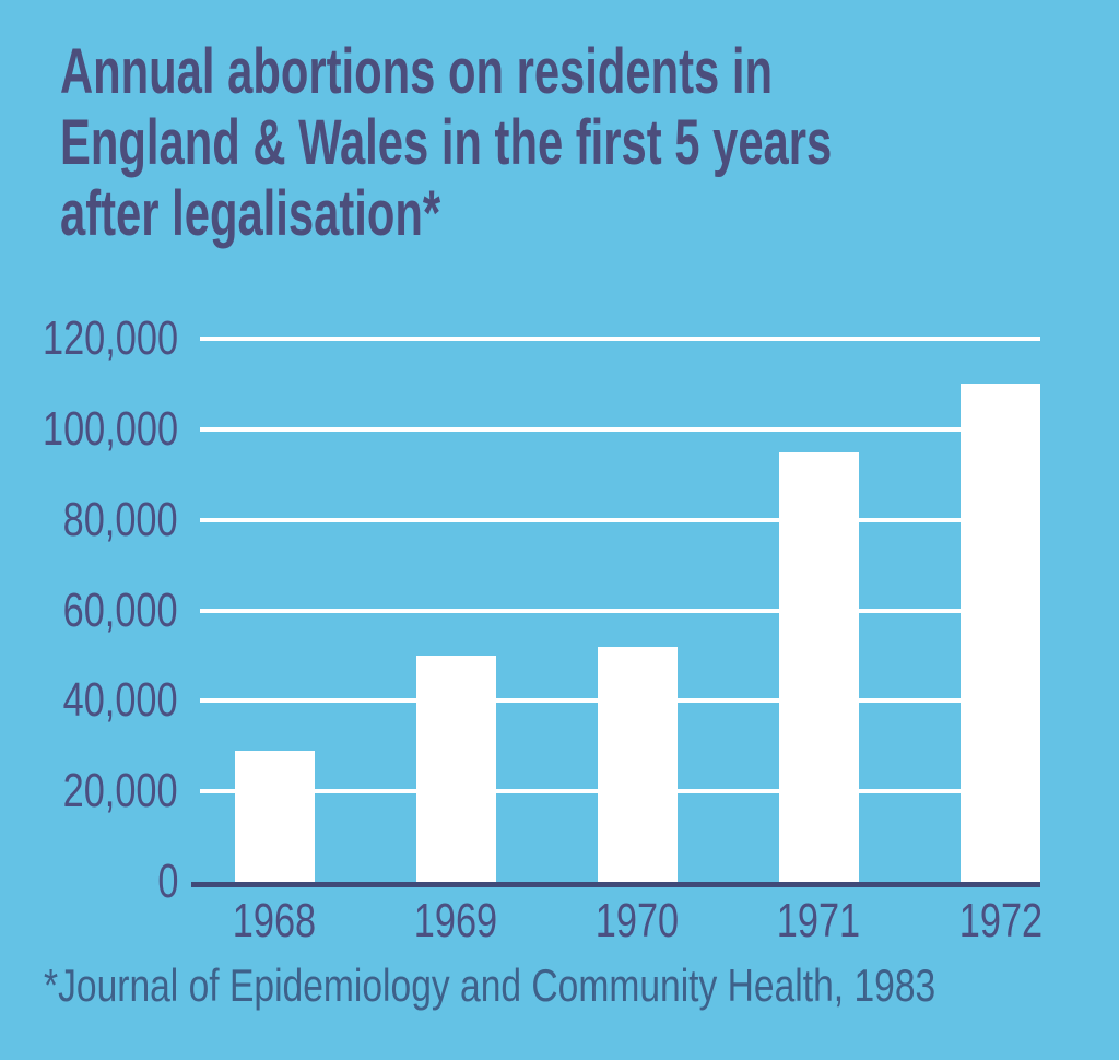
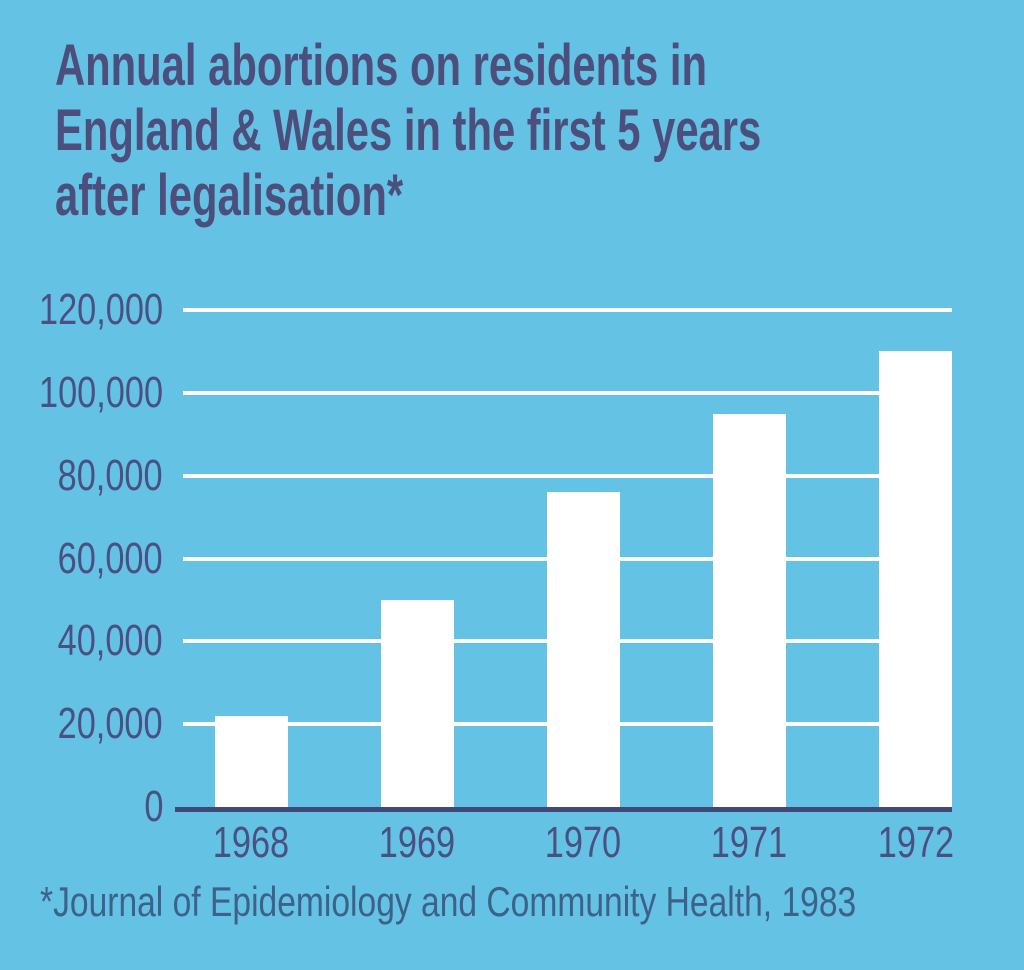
1968: 29000 -> 22000
1970: 52000 -> 76000
